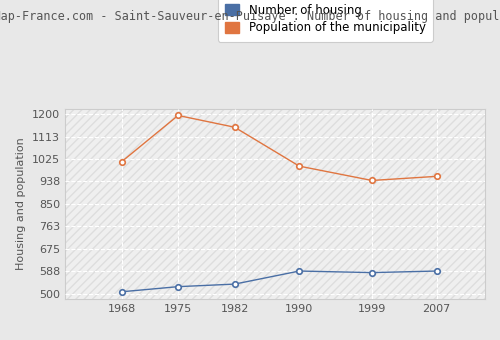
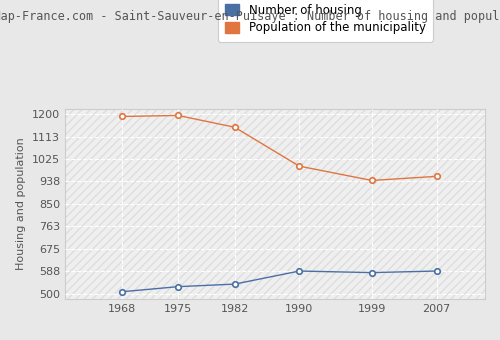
Population of the municipality/1968: 1015 -> 1192
